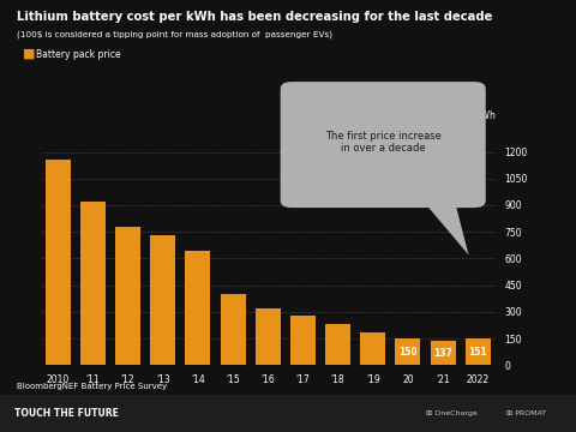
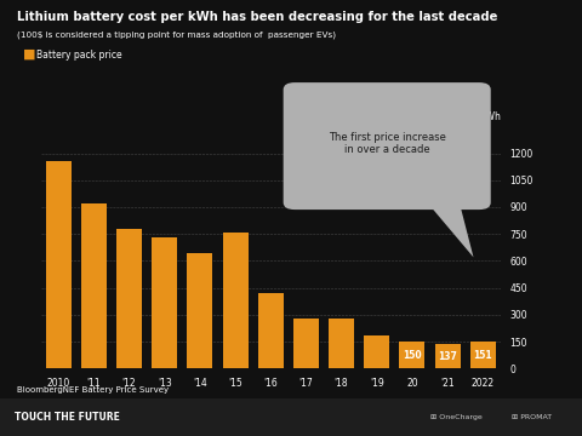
'15: 400 -> 760
'16: 320 -> 420
'18: 230 -> 280
